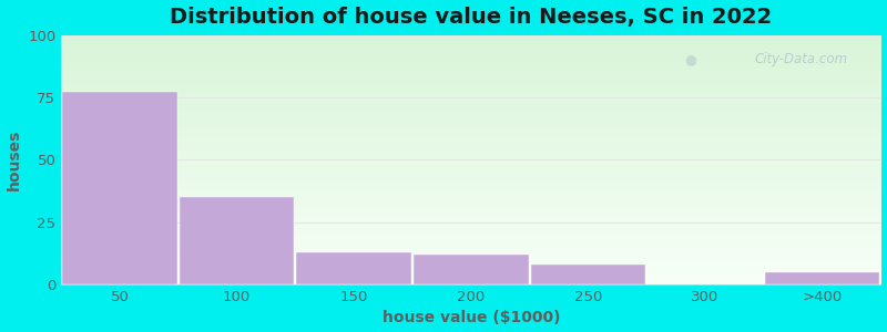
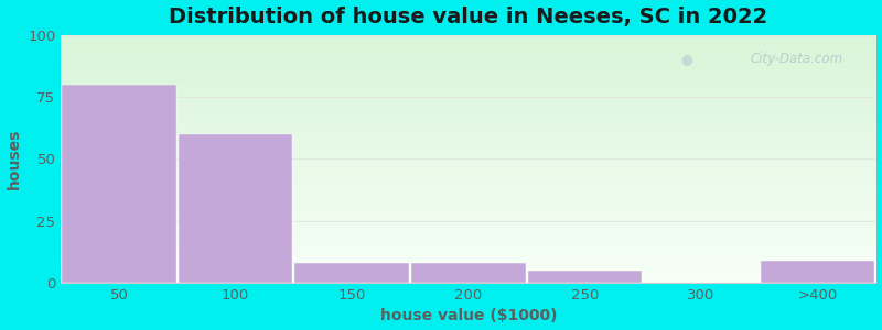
50: 77 -> 80
100: 35 -> 60
150: 13 -> 8
200: 12 -> 8
250: 8 -> 5
>400: 5 -> 9
